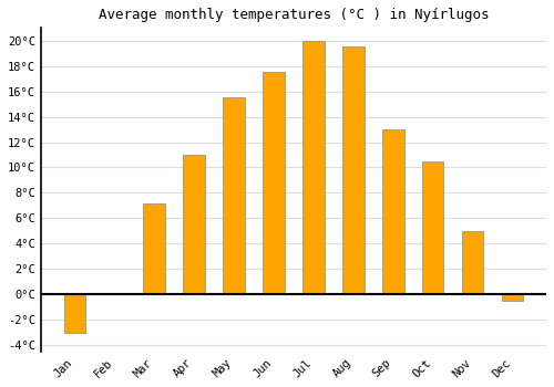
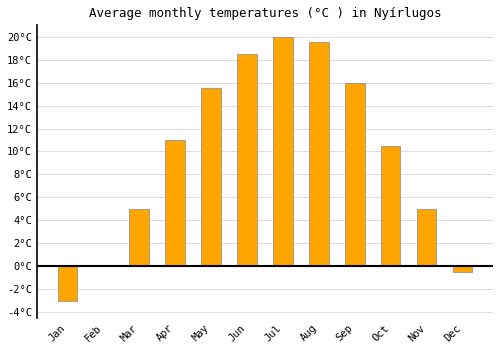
Mar: 7.2°C -> 5.0°C
Jun: 17.5°C -> 18.5°C
Sep: 13.0°C -> 16.0°C
